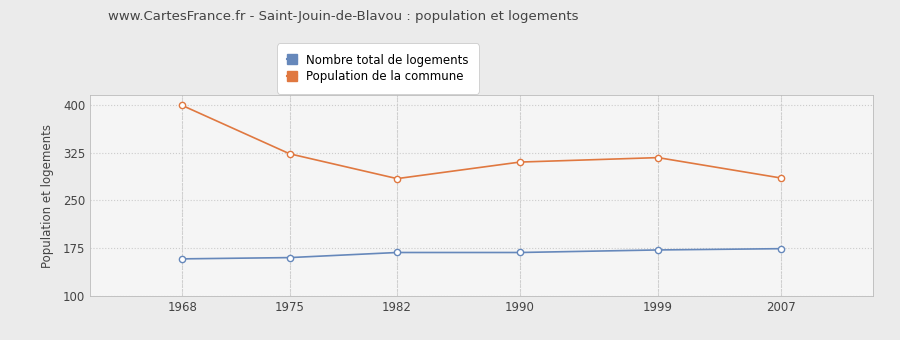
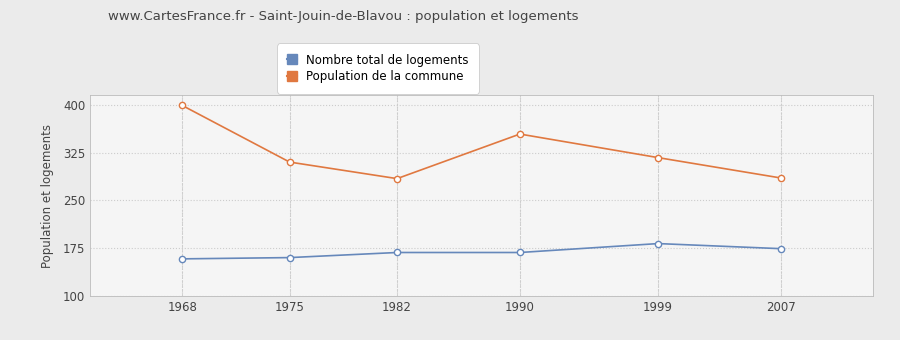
Population de la commune/1975: 323 -> 310
Population de la commune/1990: 310 -> 354
Nombre total de logements/1999: 172 -> 182
